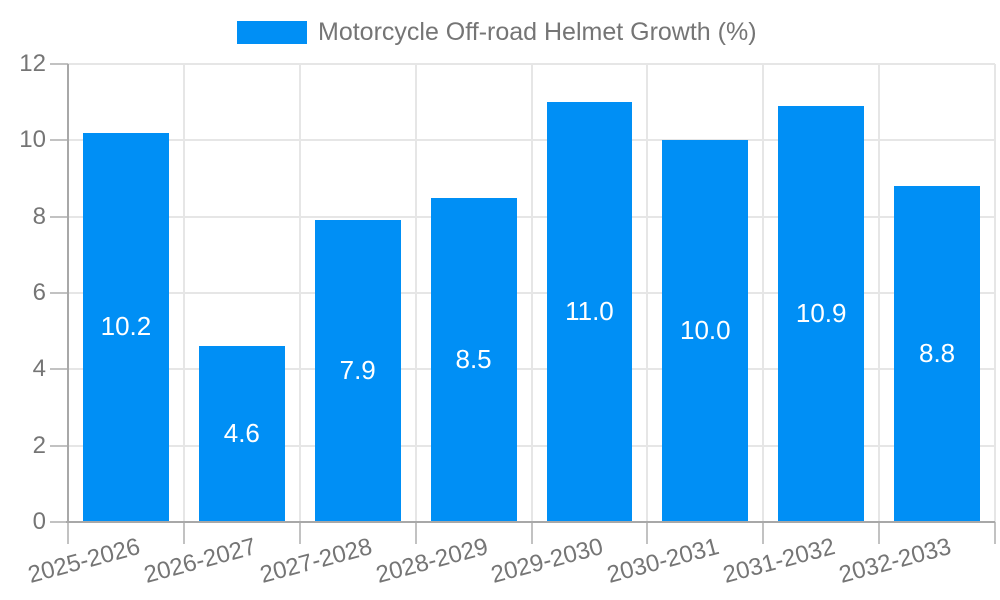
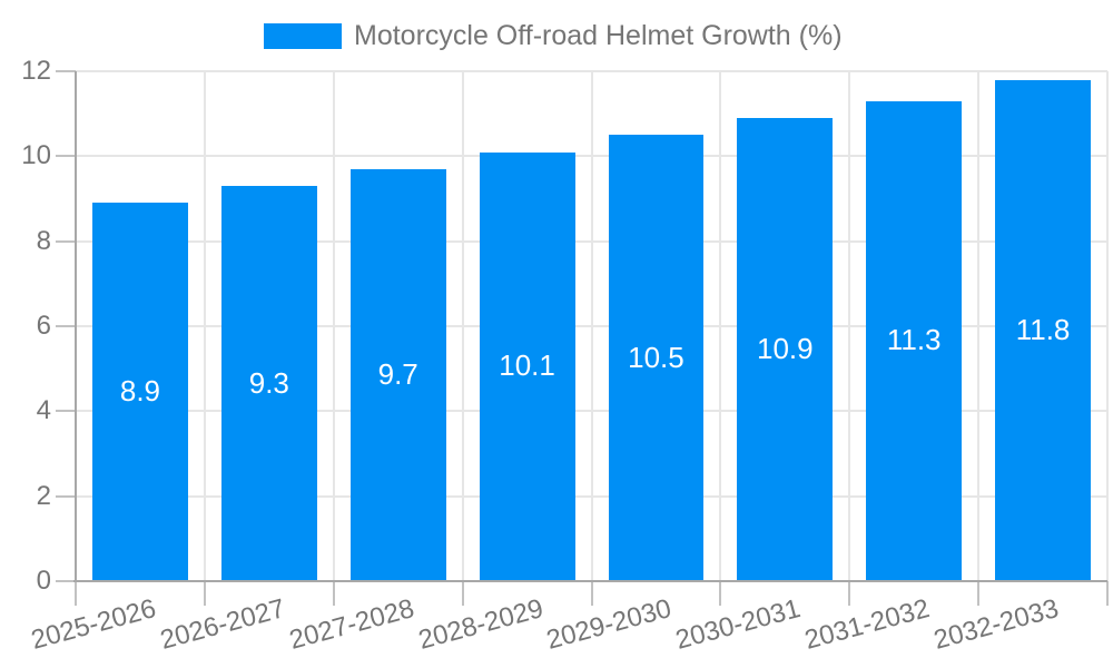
2025-2026: 10.2 -> 8.9
2026-2027: 4.6 -> 9.3
2027-2028: 7.9 -> 9.7
2028-2029: 8.5 -> 10.1
2029-2030: 11.0 -> 10.5
2030-2031: 10.0 -> 10.9
2031-2032: 10.9 -> 11.3
2032-2033: 8.8 -> 11.8
